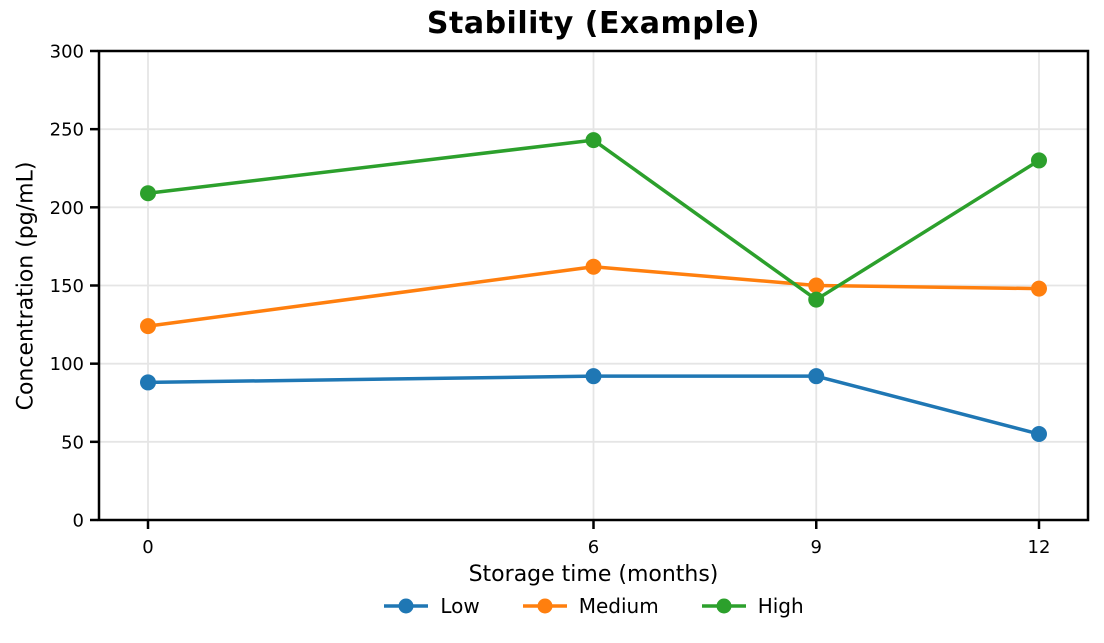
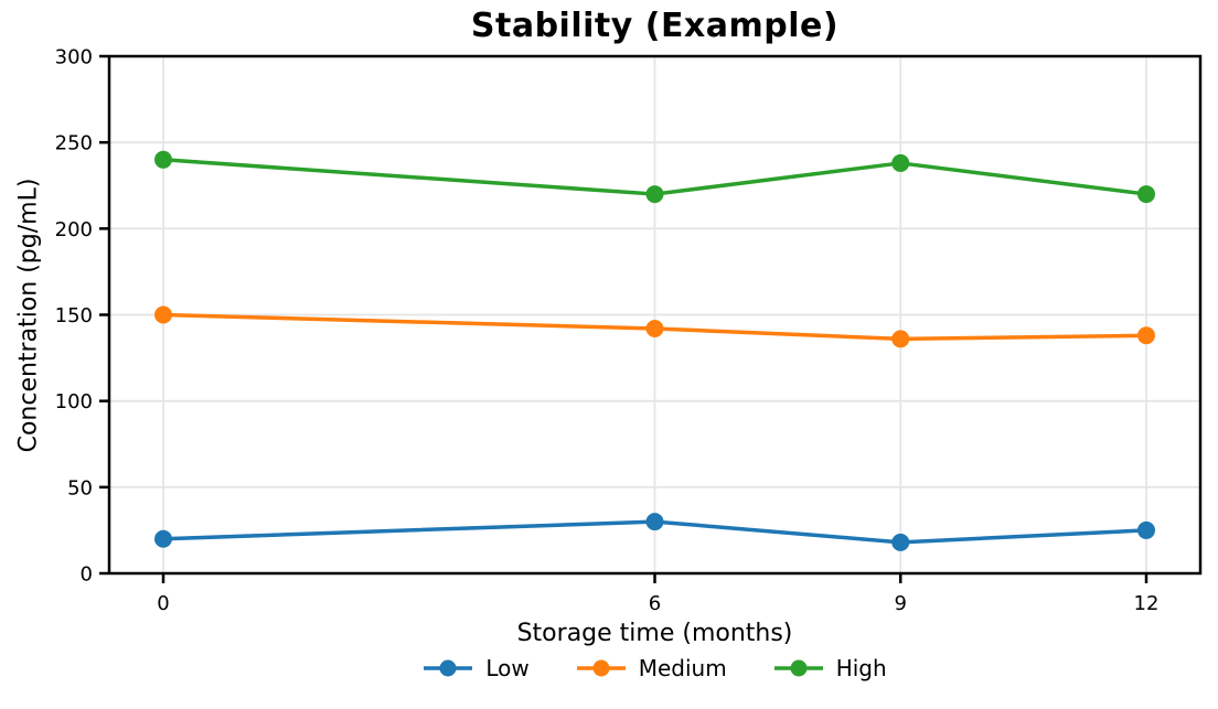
Low/0: 88 -> 20
Medium/0: 124 -> 150
High/0: 209 -> 240
Low/6: 92 -> 30
Medium/6: 162 -> 142
High/6: 243 -> 220
Low/9: 92 -> 18
Medium/9: 150 -> 136
High/9: 141 -> 238
Low/12: 55 -> 25
Medium/12: 148 -> 138
High/12: 230 -> 220
